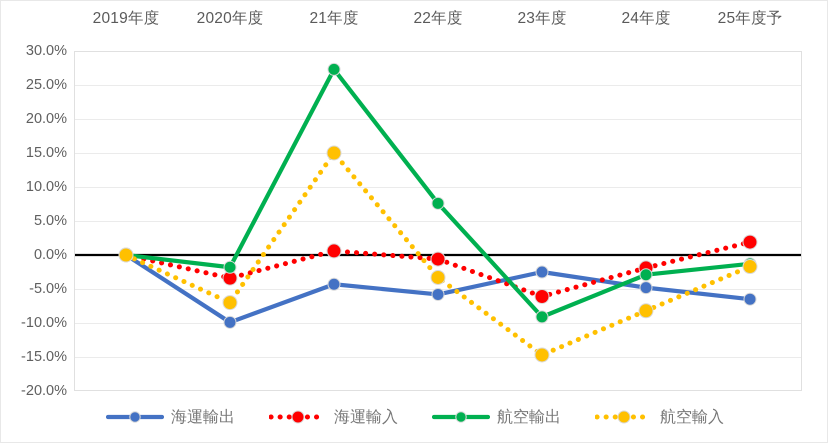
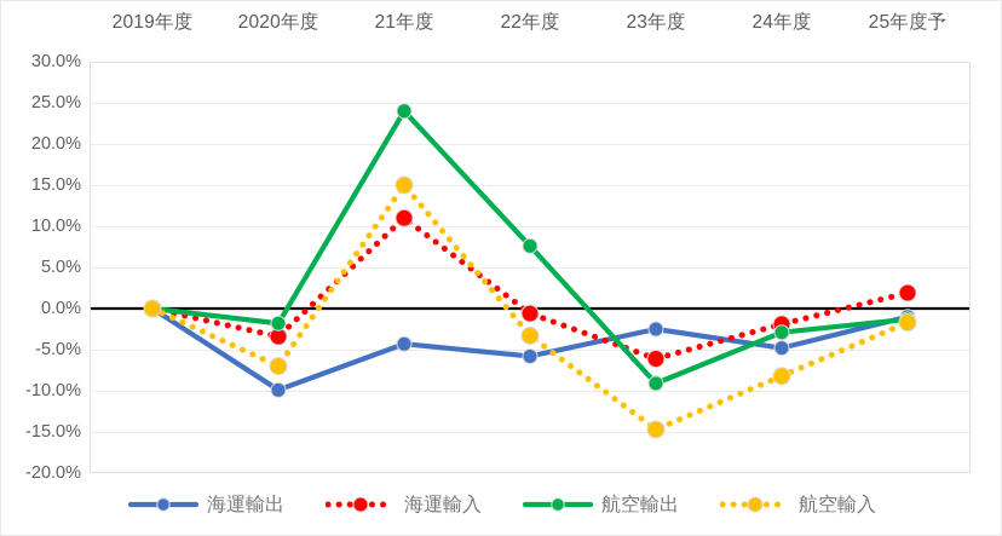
海運輸入/21年度: 1% -> 11%
航空輸出/21年度: 27% -> 24%
海運輸出/25年度予: -6% -> -1%
